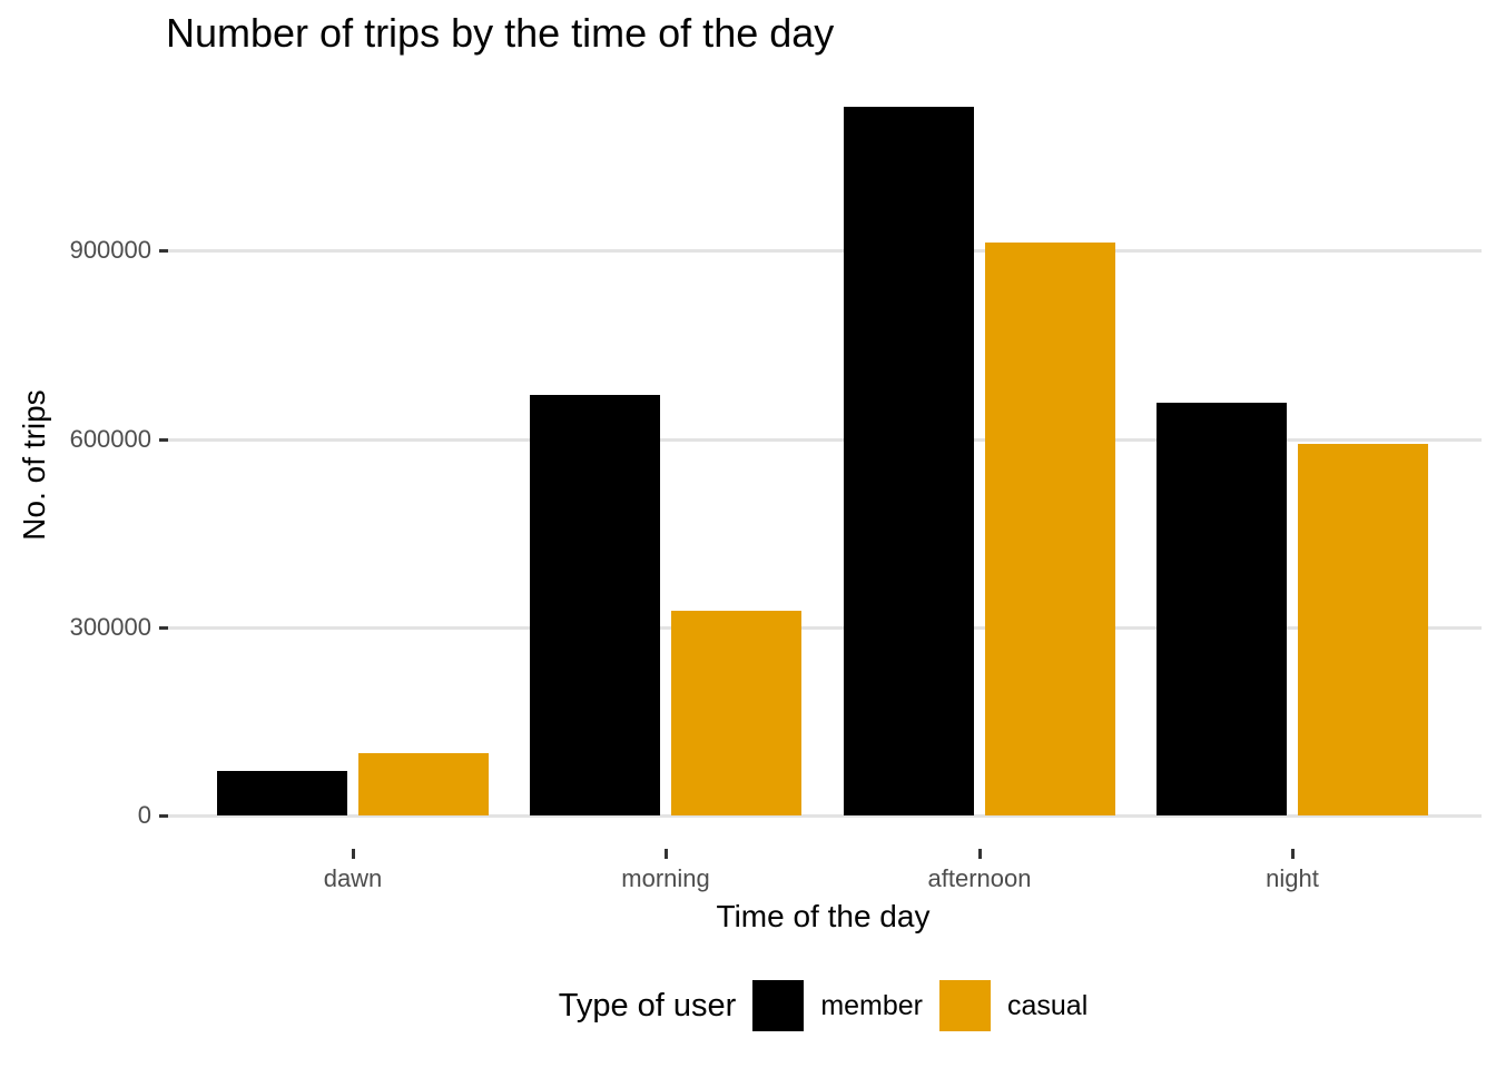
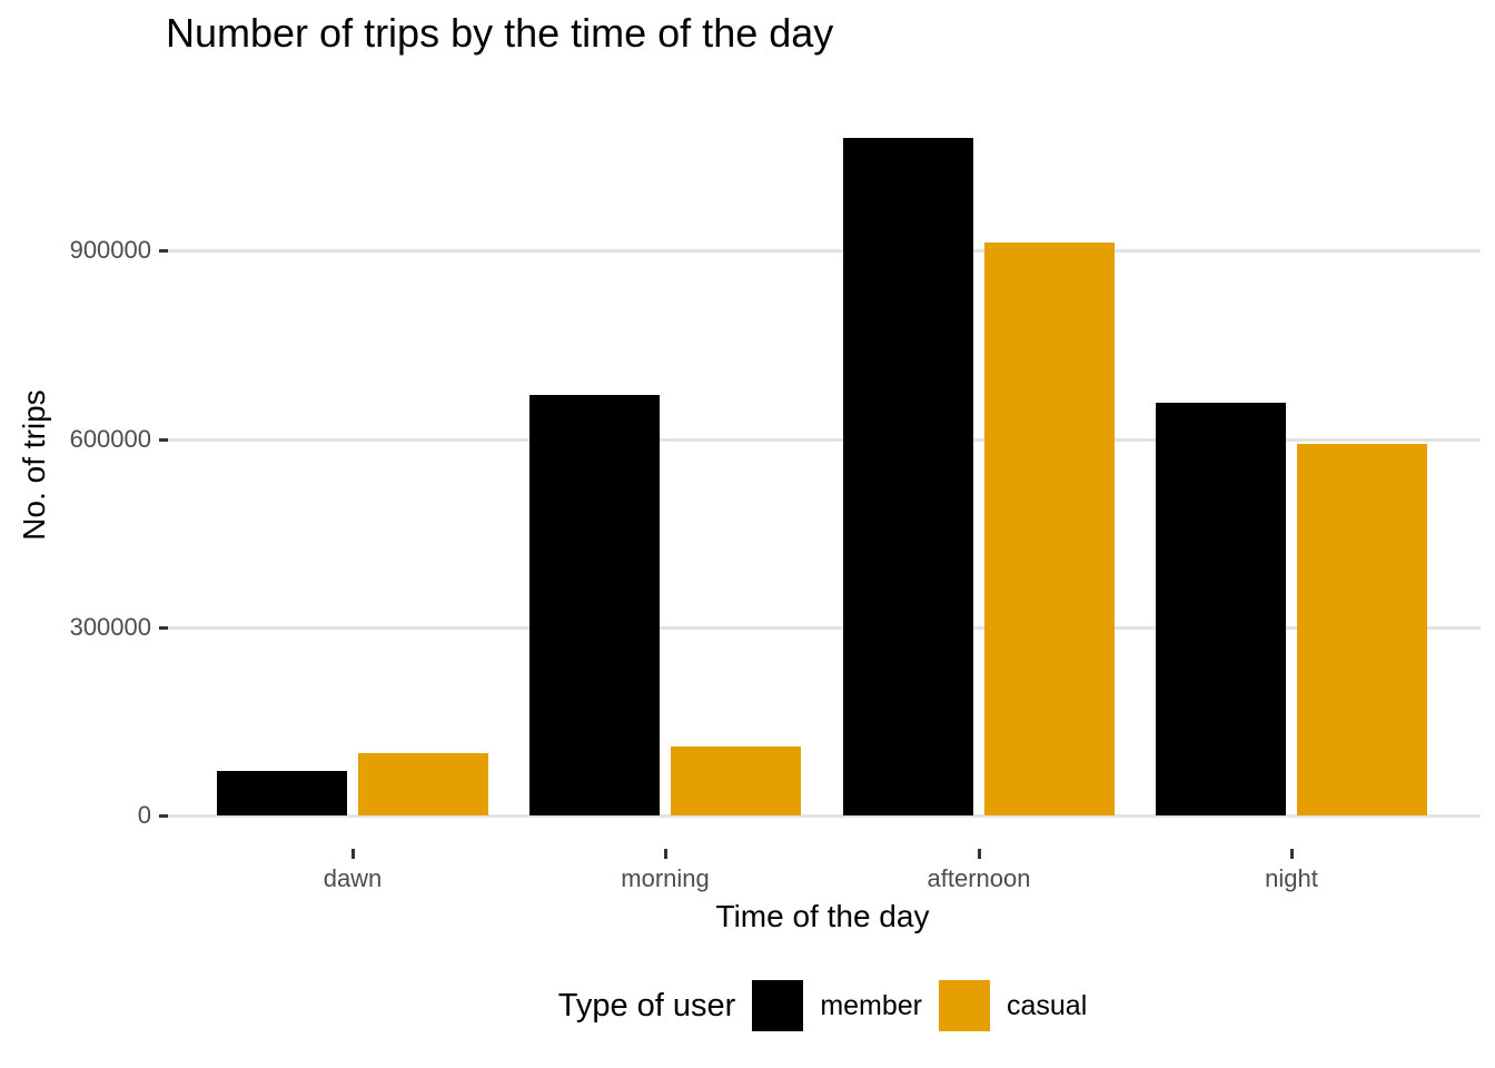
casual/morning: 330000 -> 110000
member/afternoon: 1130000 -> 1080000
